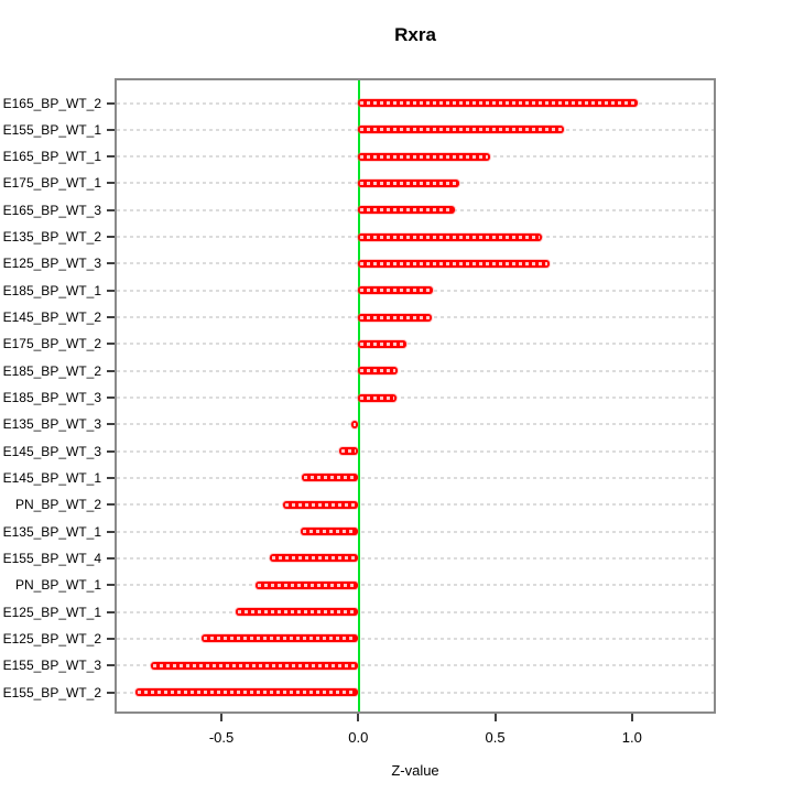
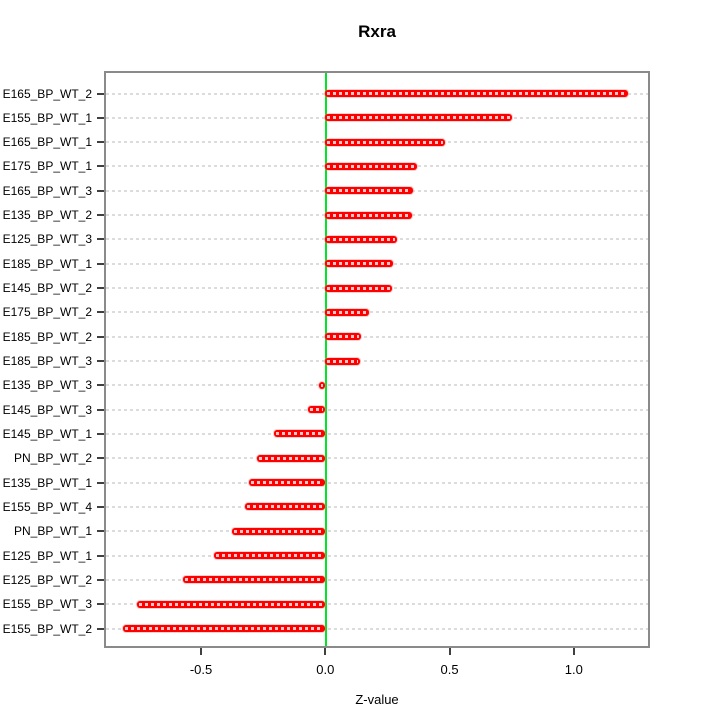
E165_BP_WT_2: 1.02 -> 1.22
E135_BP_WT_2: 0.67 -> 0.35
E125_BP_WT_3: 0.70 -> 0.29
E135_BP_WT_1: -0.21 -> -0.31
